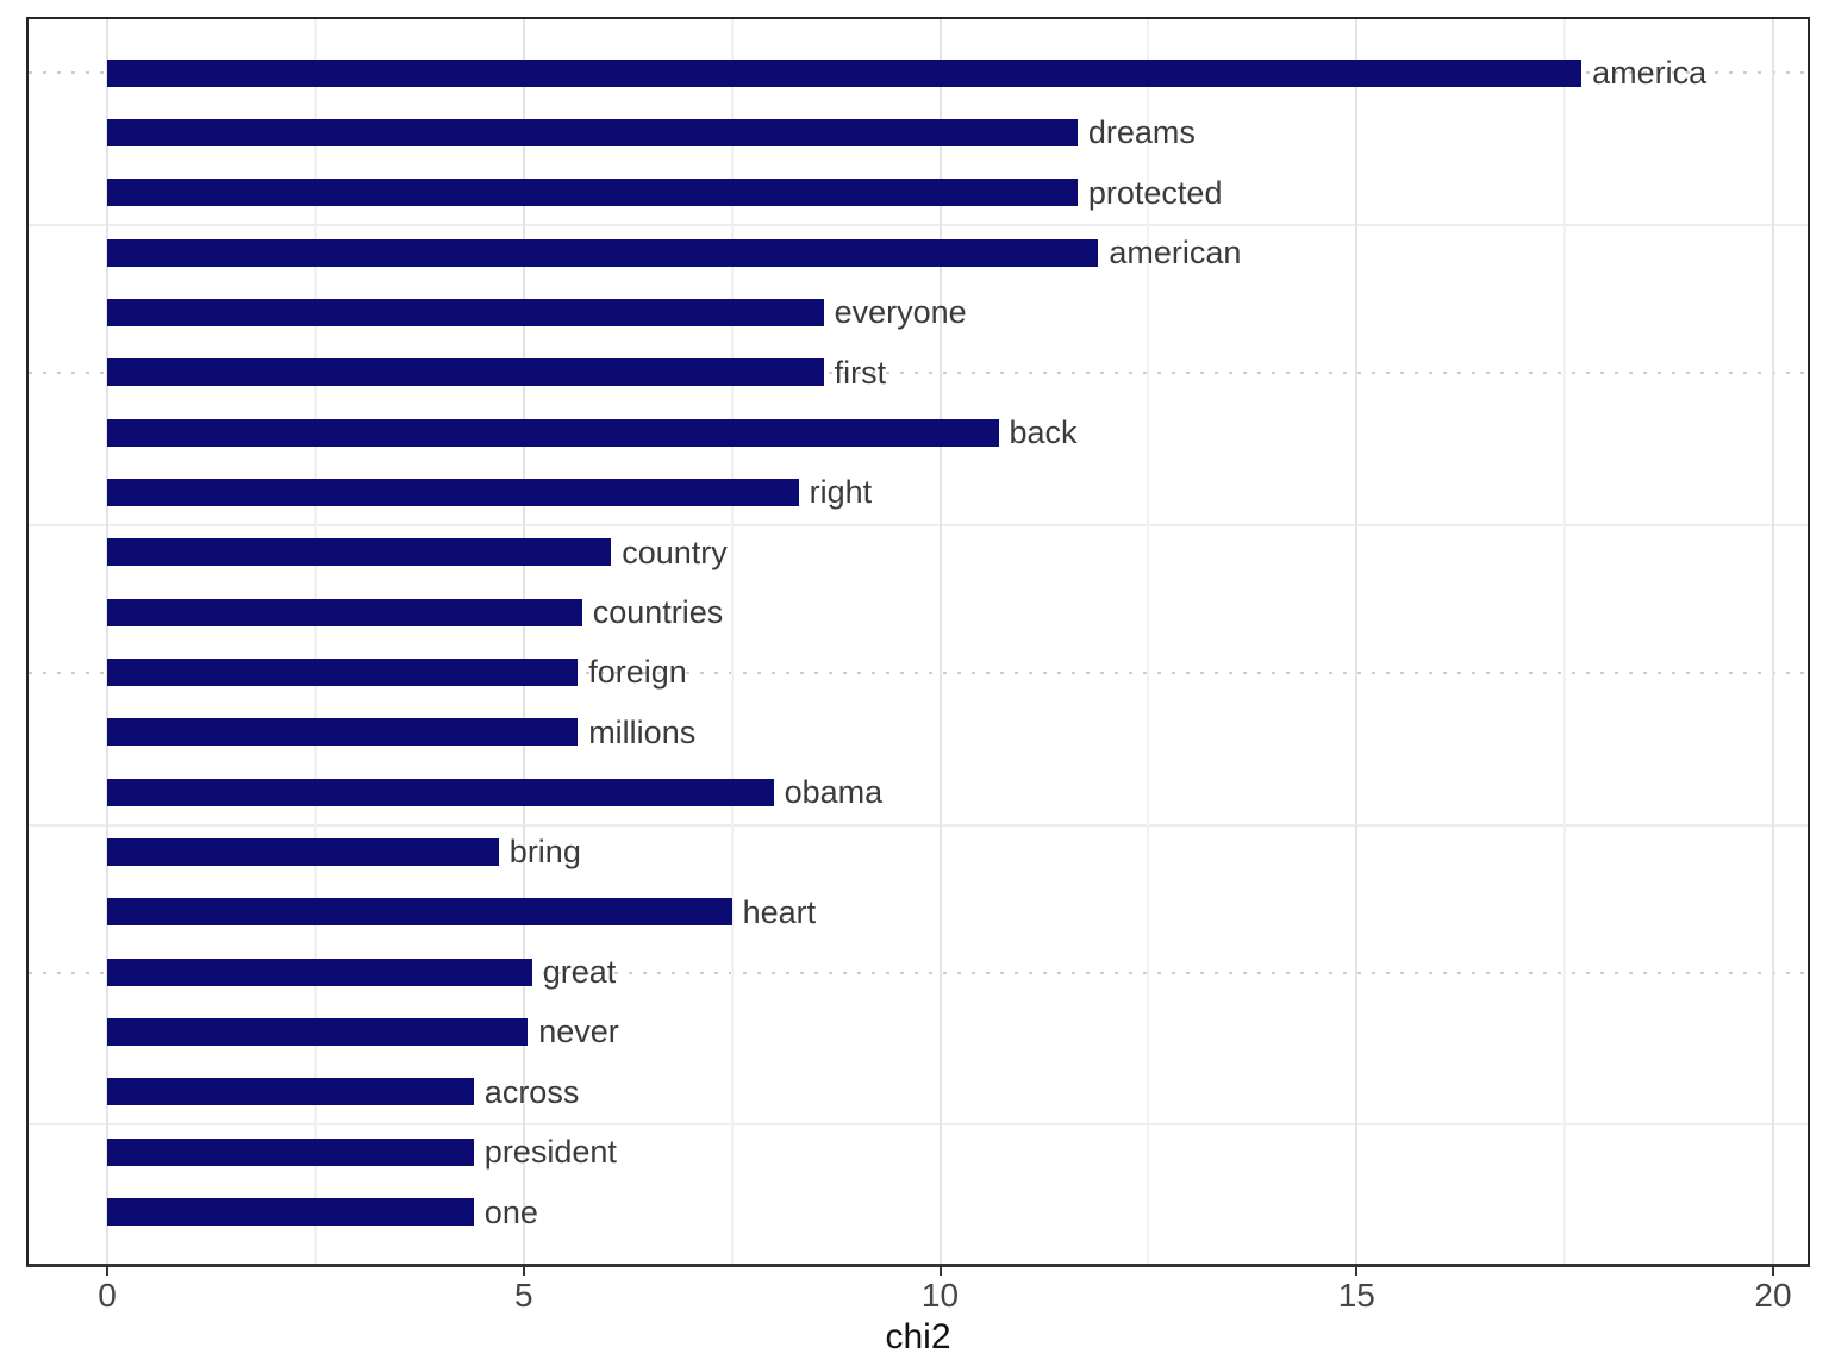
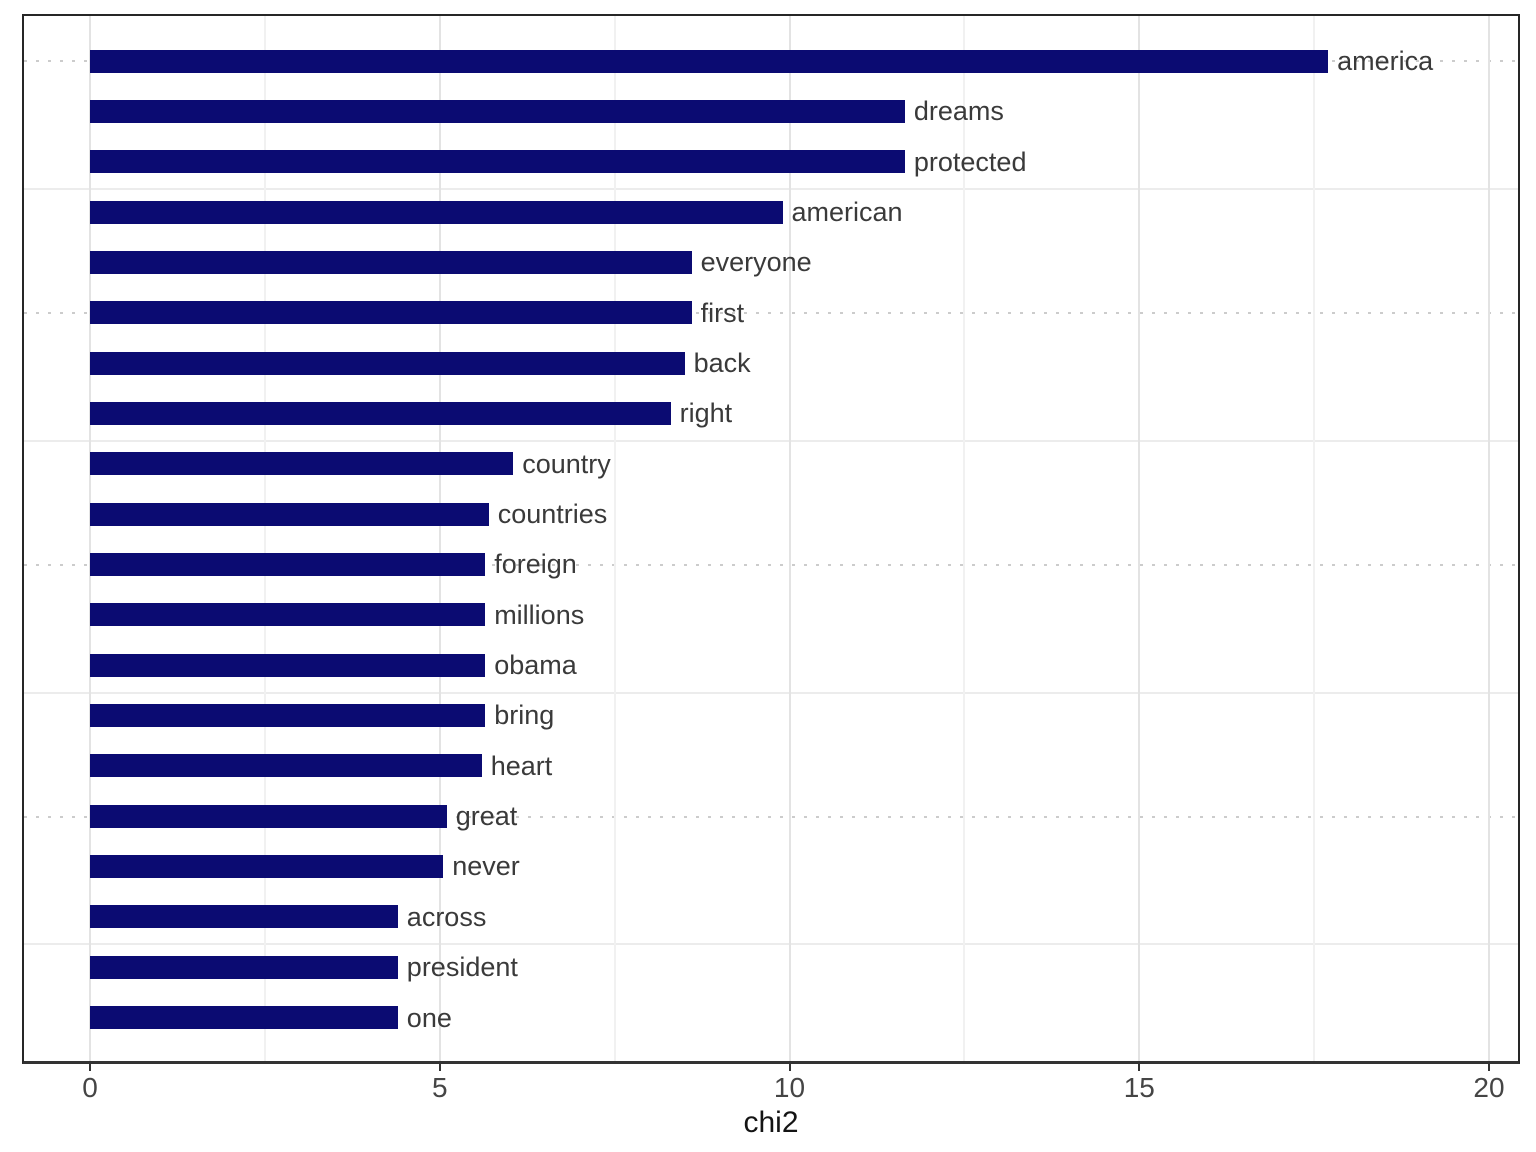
american: 11.9 -> 9.9
back: 10.7 -> 8.5
obama: 8.0 -> 5.7
bring: 4.7 -> 5.7
heart: 7.5 -> 5.6
